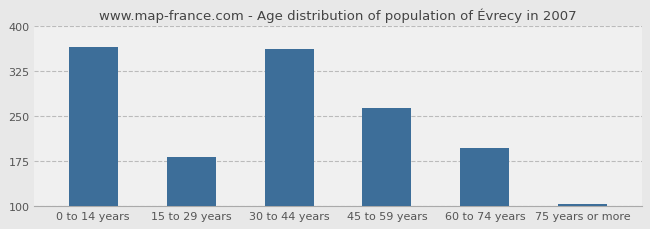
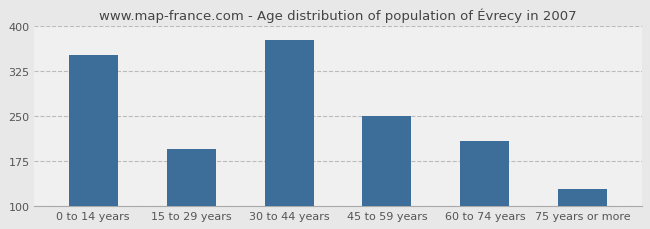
0 to 14 years: 365 -> 352
15 to 29 years: 182 -> 194
30 to 44 years: 362 -> 376
45 to 59 years: 263 -> 250
60 to 74 years: 197 -> 208
75 years or more: 103 -> 128
